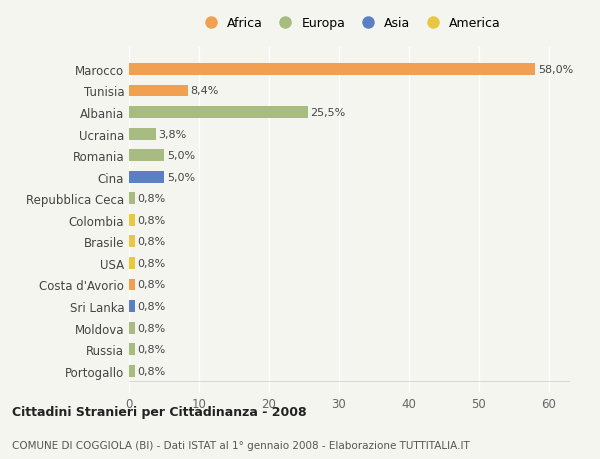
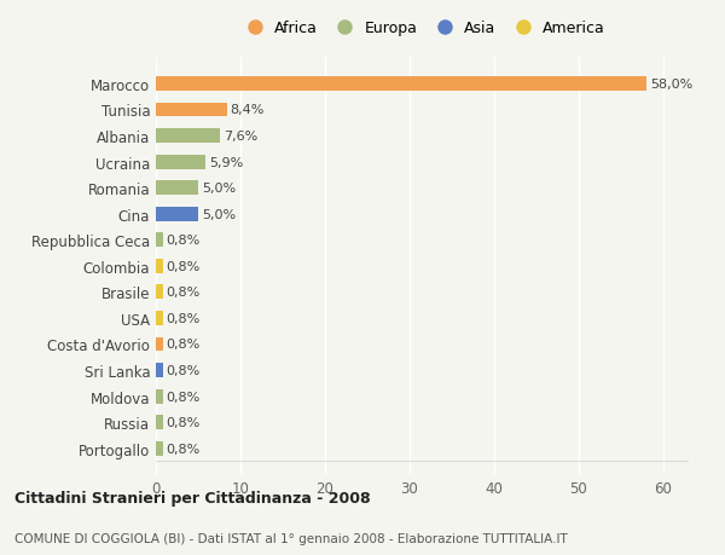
Albania: 25,5% -> 7,6%
Ucraina: 3,8% -> 5,9%
